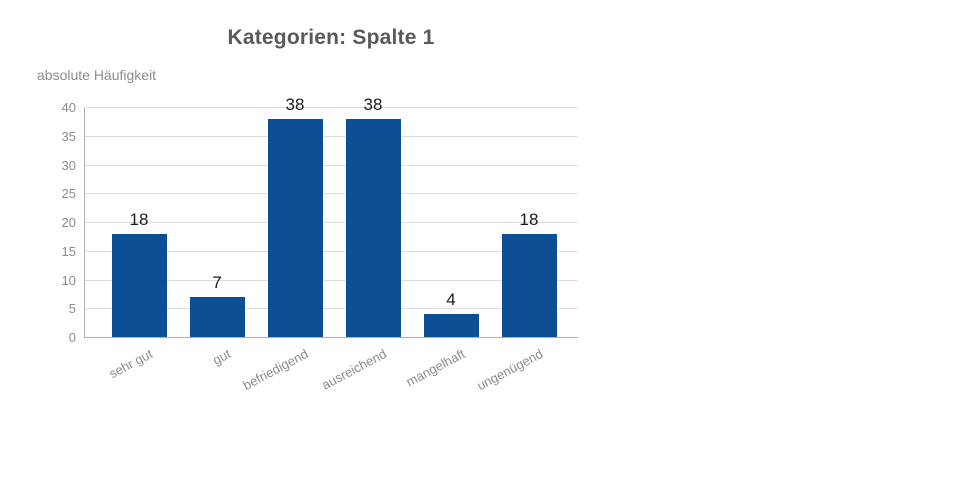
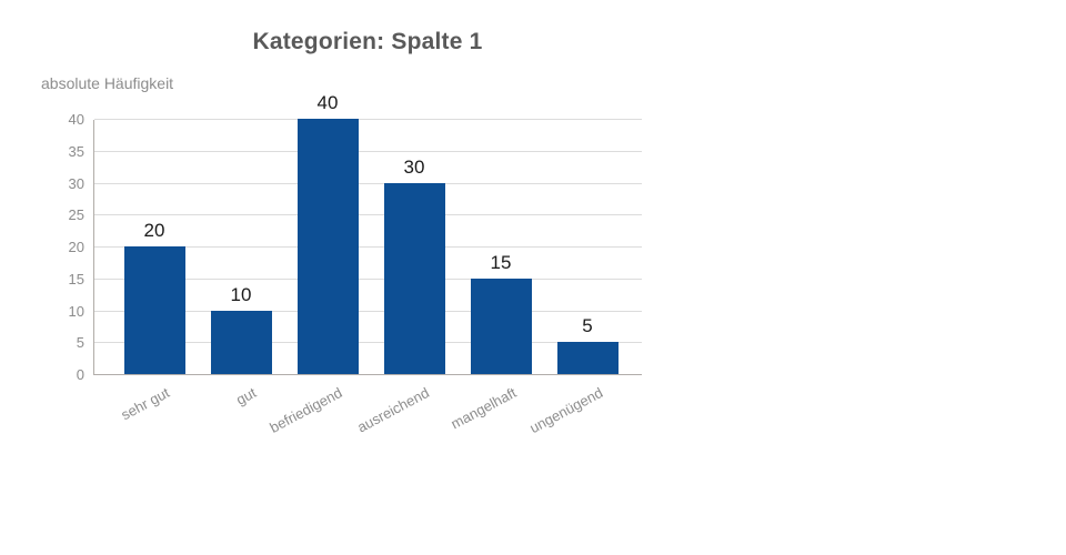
sehr gut: 18 -> 20
gut: 7 -> 10
befriedigend: 38 -> 40
ausreichend: 38 -> 30
mangelhaft: 4 -> 15
ungenügend: 18 -> 5
